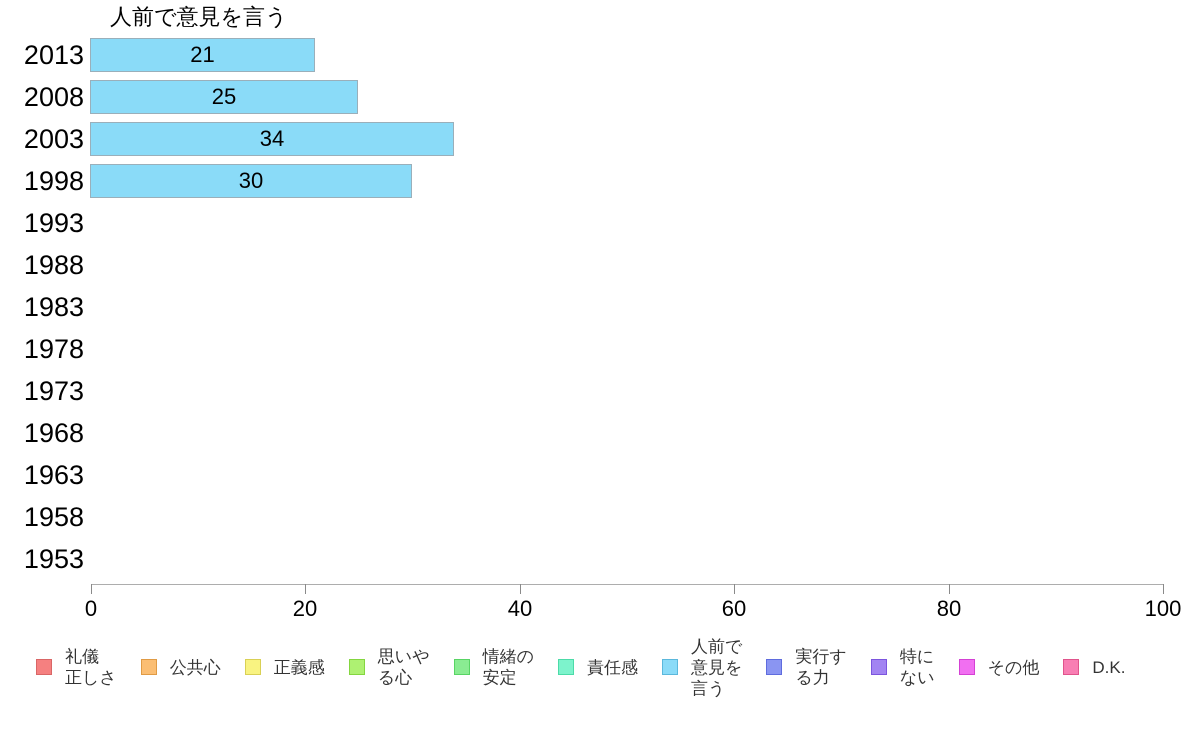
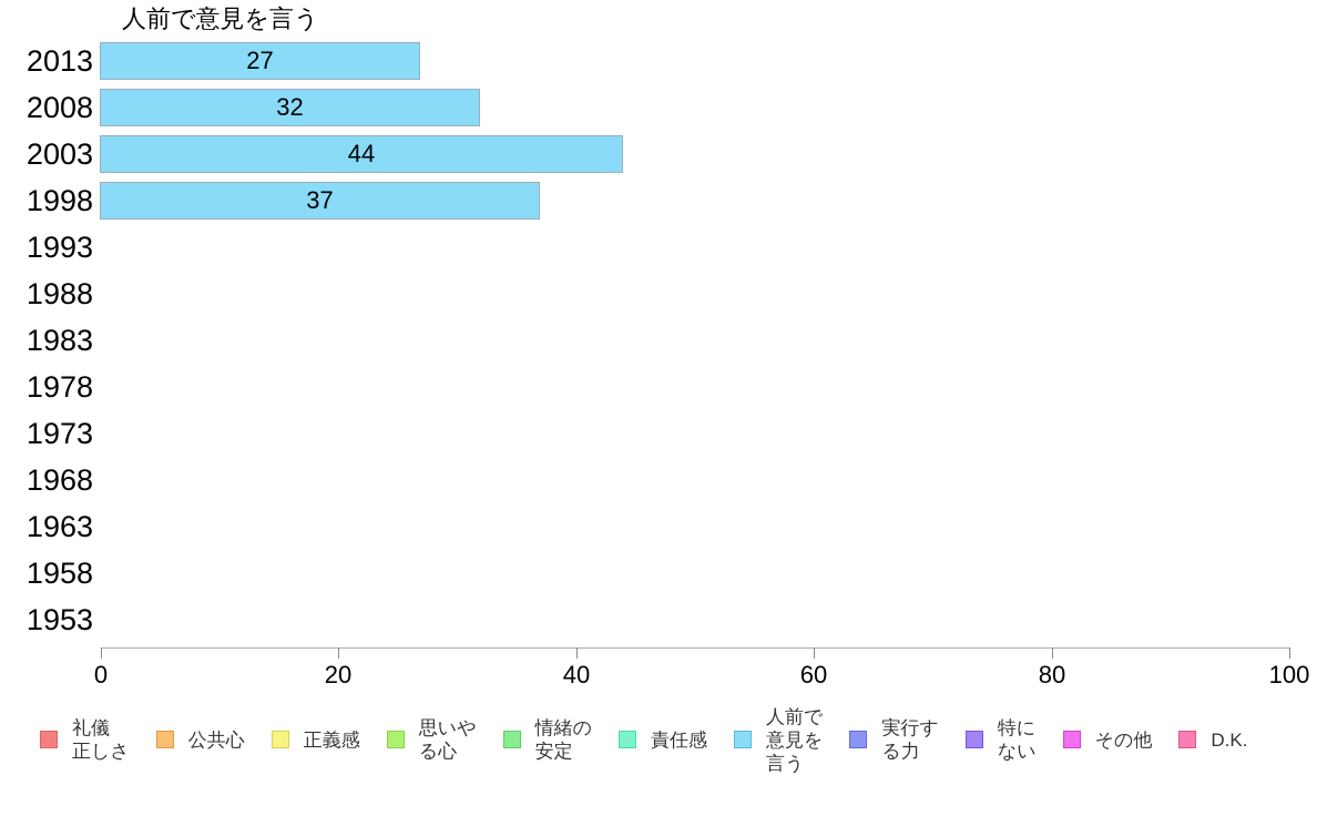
2013: 21 -> 27
2008: 25 -> 32
2003: 34 -> 44
1998: 30 -> 37
